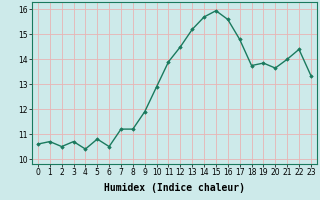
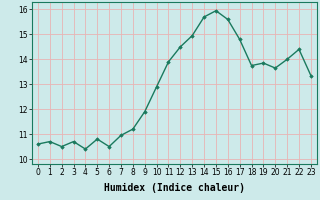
7: 11.20 -> 10.95
13: 15.20 -> 14.95
